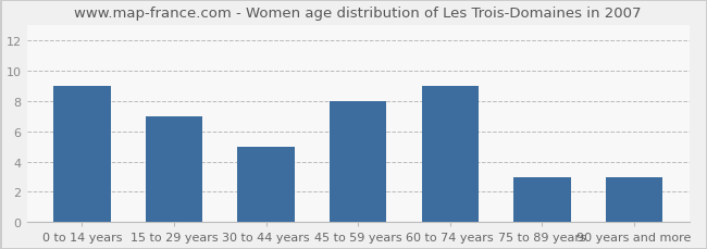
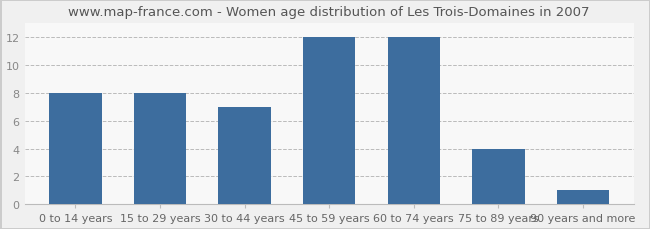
0 to 14 years: 9 -> 8
15 to 29 years: 7 -> 8
30 to 44 years: 5 -> 7
45 to 59 years: 8 -> 12
60 to 74 years: 9 -> 12
75 to 89 years: 3 -> 4
90 years and more: 3 -> 1
